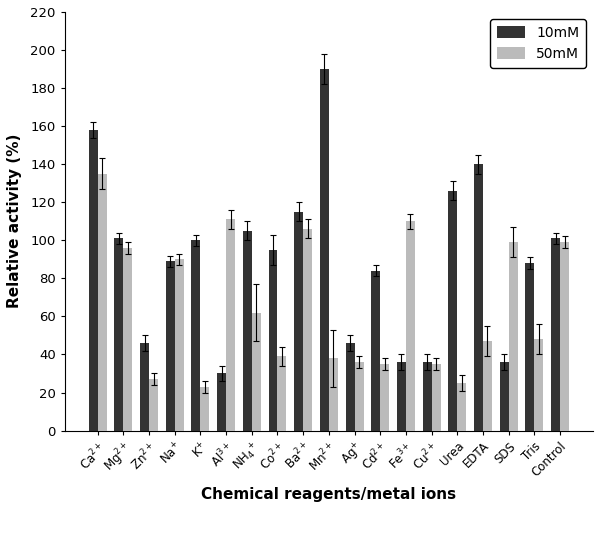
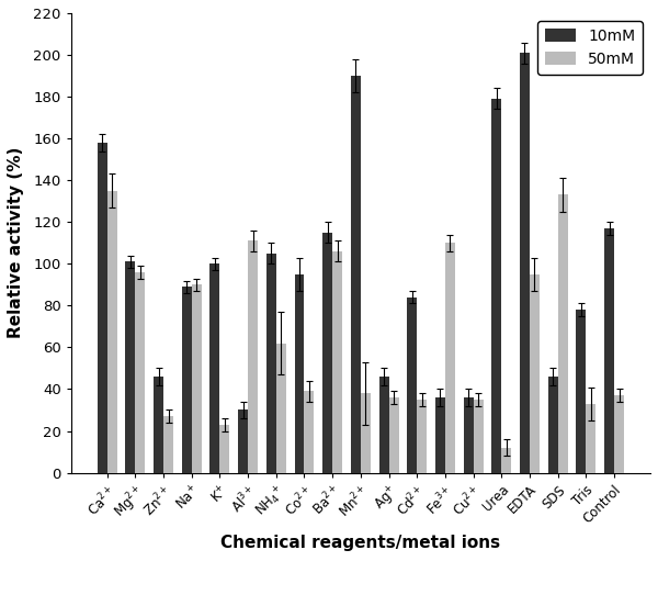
10mM/Urea: 126 -> 179
50mM/Urea: 25 -> 12
10mM/EDTA: 140 -> 201
50mM/EDTA: 47 -> 95
10mM/SDS: 36 -> 46
50mM/SDS: 99 -> 133
10mM/Tris: 88 -> 78
50mM/Tris: 48 -> 33
10mM/Control: 101 -> 117
50mM/Control: 99 -> 37
